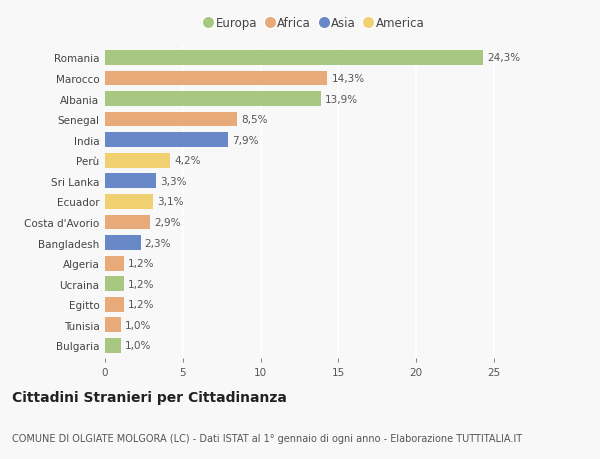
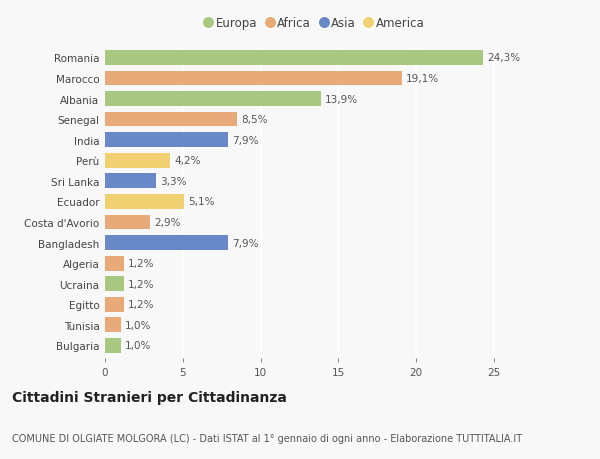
Marocco: 14,3% -> 19,1%
Ecuador: 3,1% -> 5,1%
Bangladesh: 2,3% -> 7,9%
